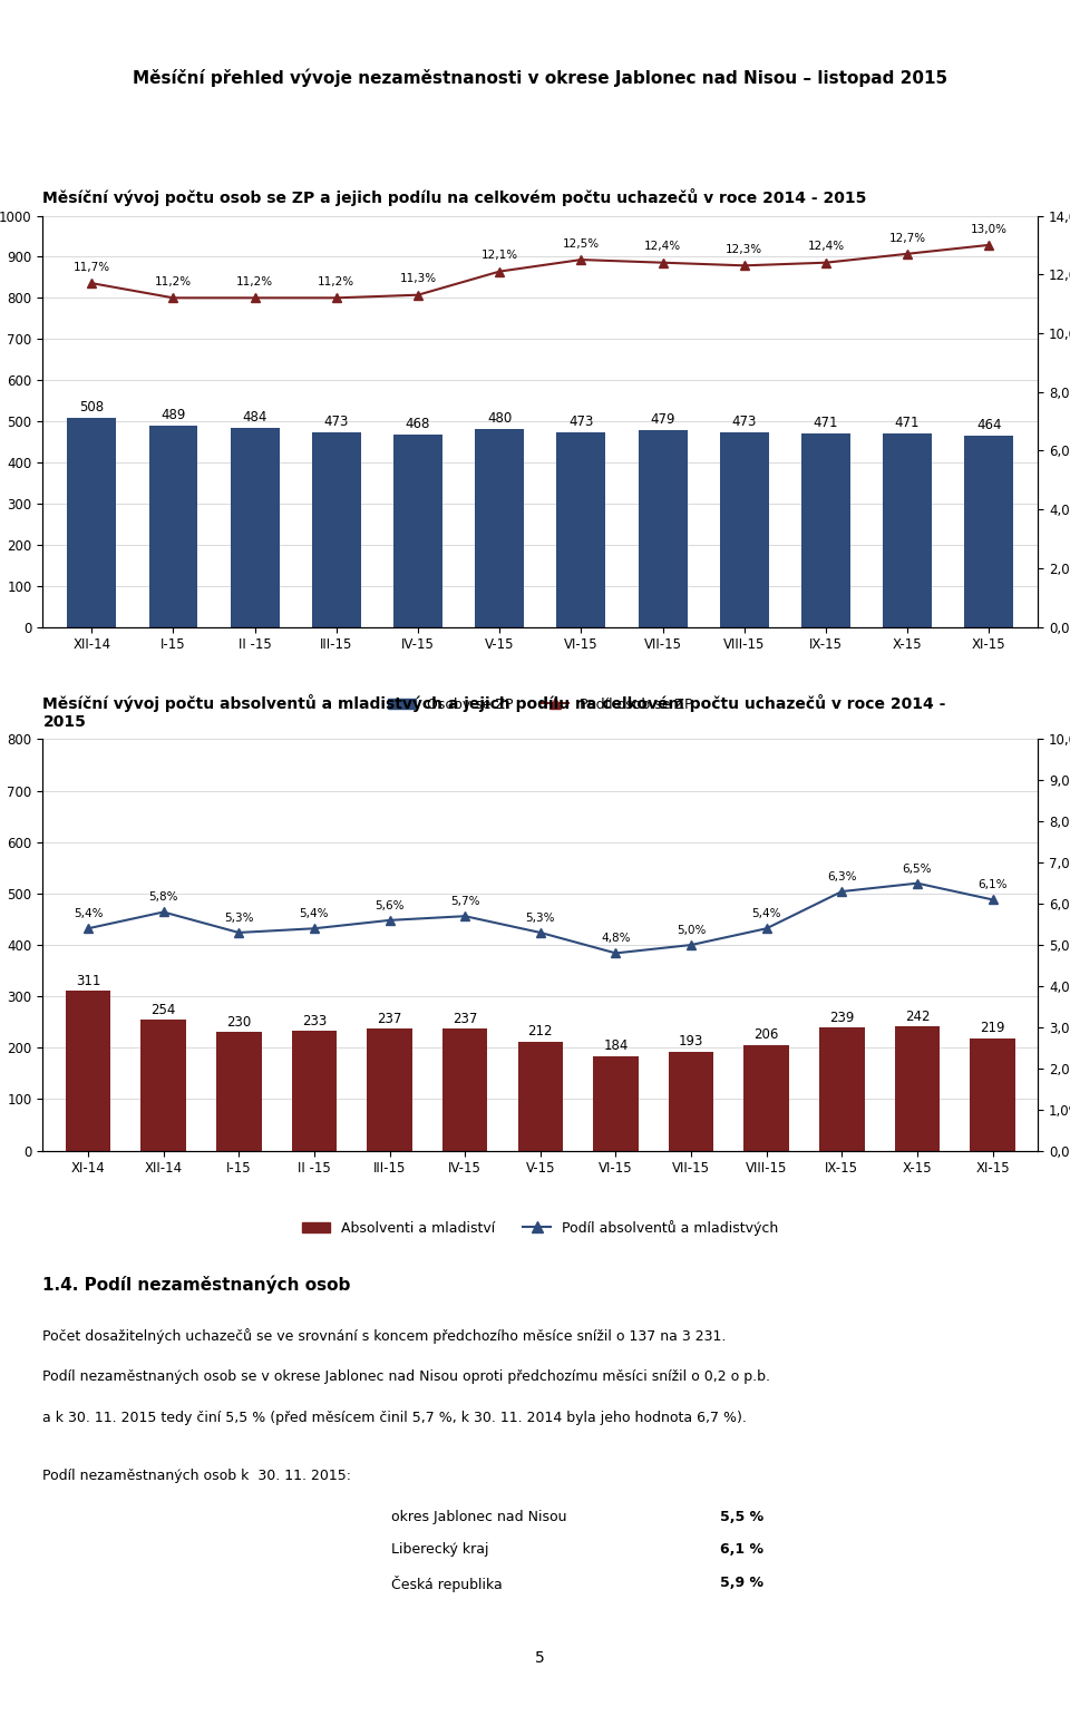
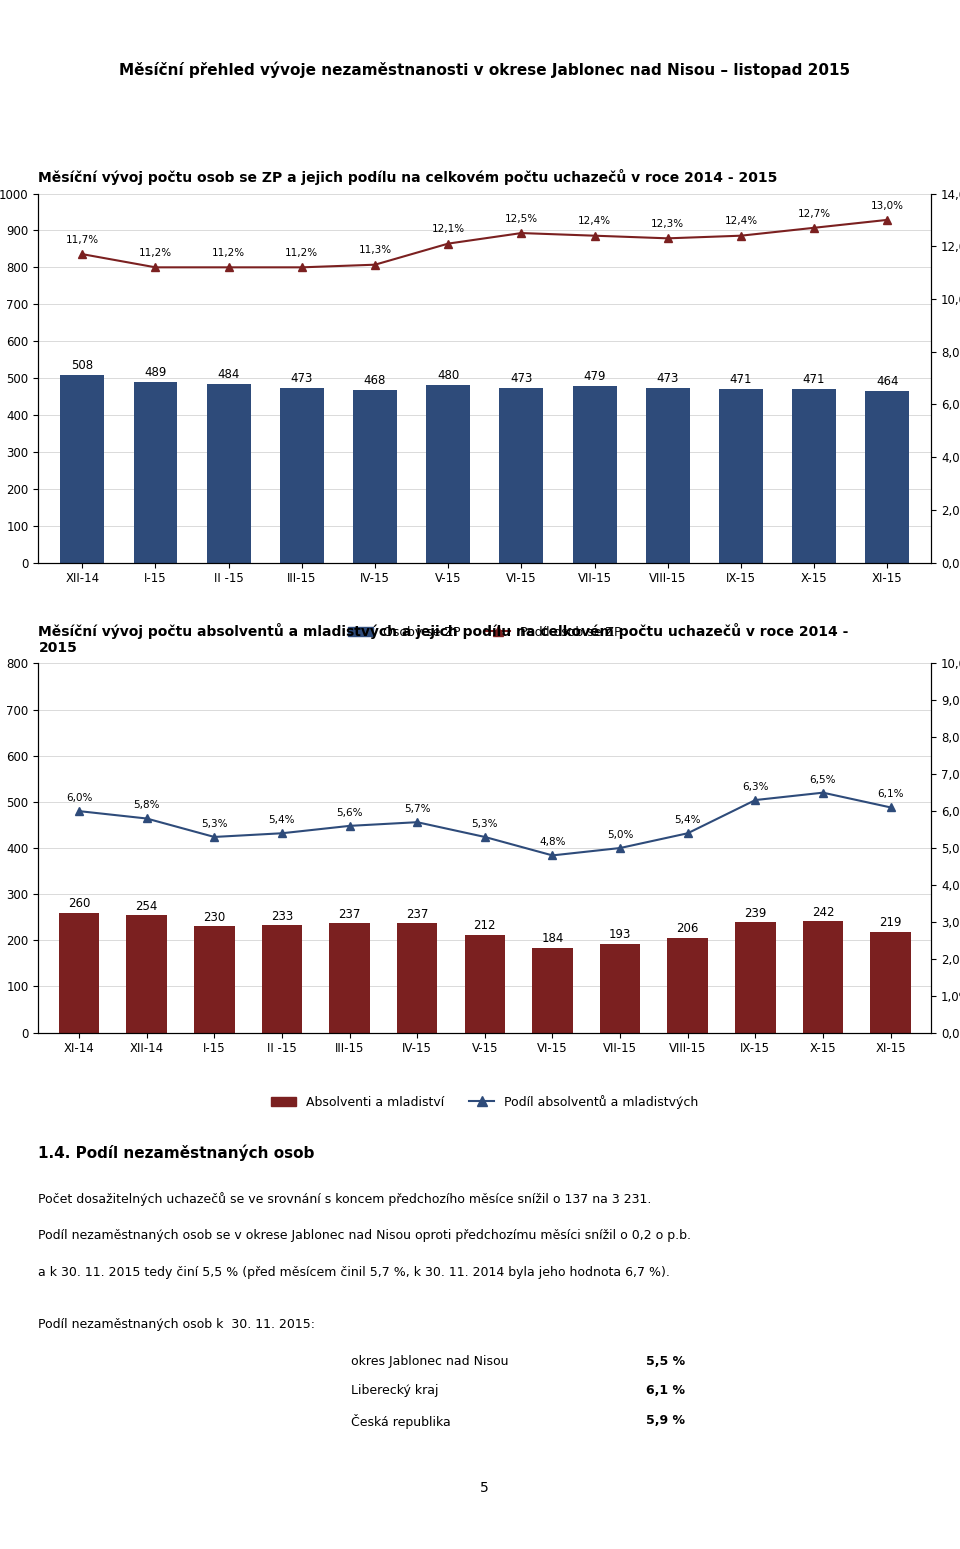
Absolventi a mladiství/XI-14: 311 -> 260
Podíl absolventů a mladistvých/XI-14: 5,4% -> 6,0%
